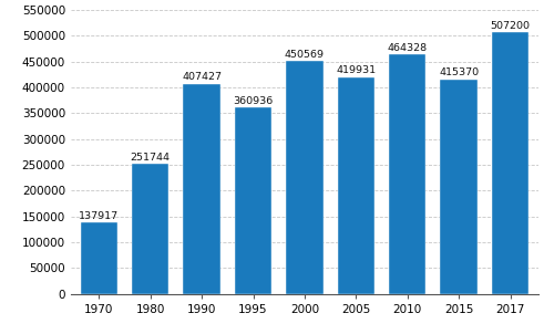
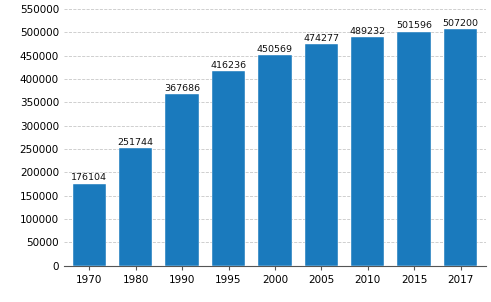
1970: 137917 -> 176104
1990: 407427 -> 367686
1995: 360936 -> 416236
2005: 419931 -> 474277
2010: 464328 -> 489232
2015: 415370 -> 501596
